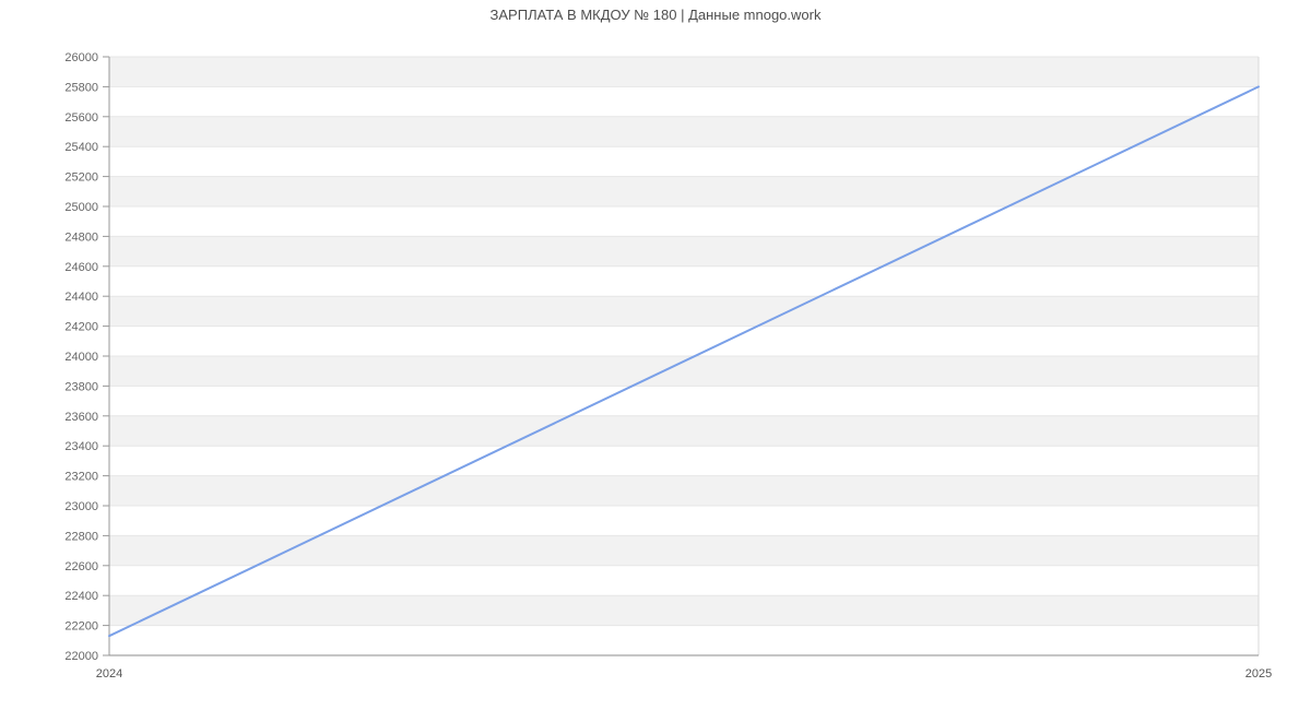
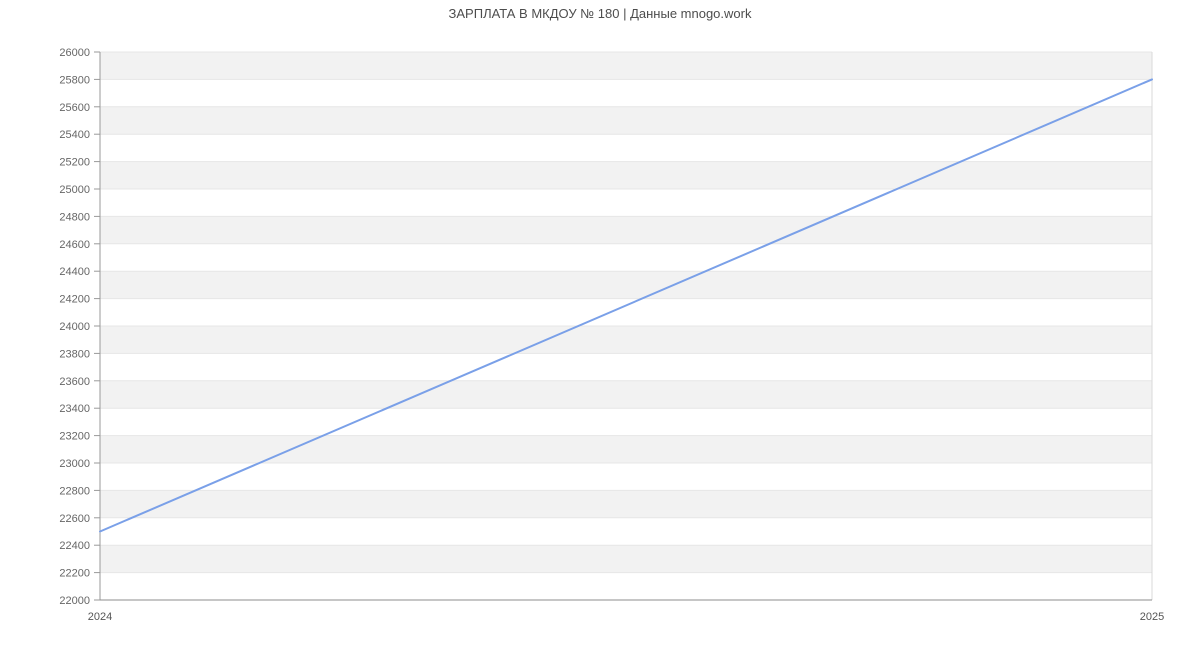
2024: 22130 -> 22500
